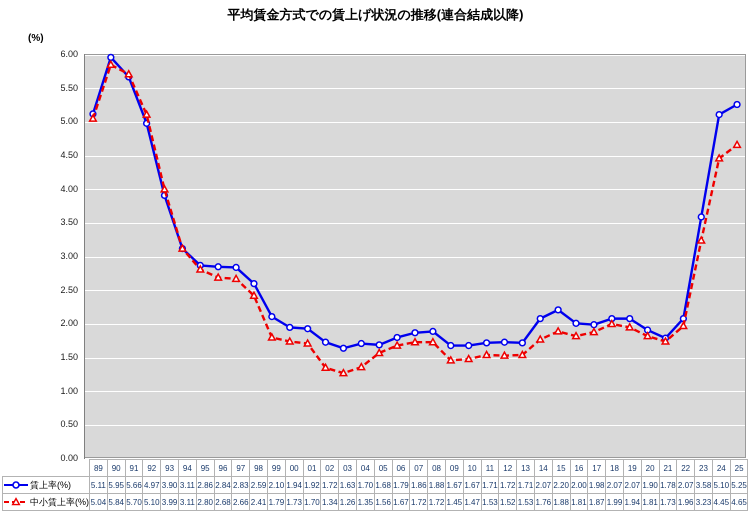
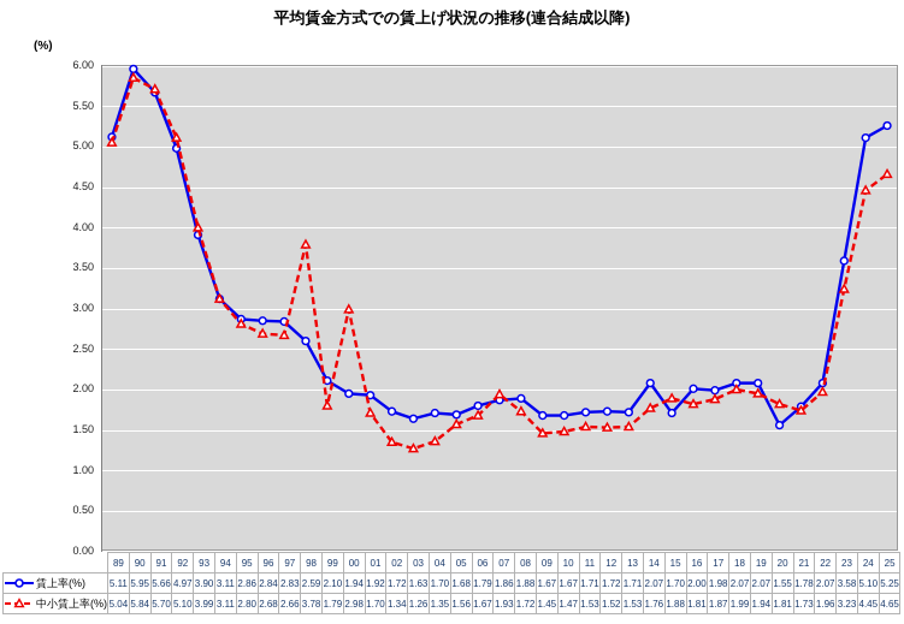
中小賃上率(%)/98: 2.41 -> 3.78
中小賃上率(%)/00: 1.73 -> 2.98
中小賃上率(%)/07: 1.72 -> 1.93
賃上率(%)/15: 2.20 -> 1.70
賃上率(%)/20: 1.90 -> 1.55
